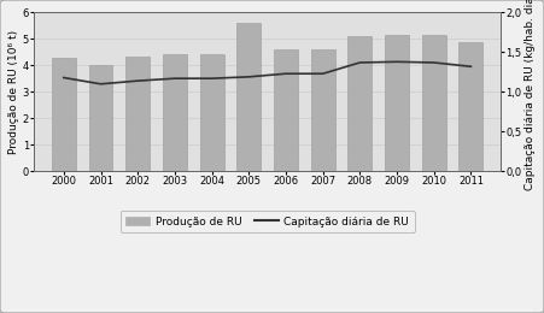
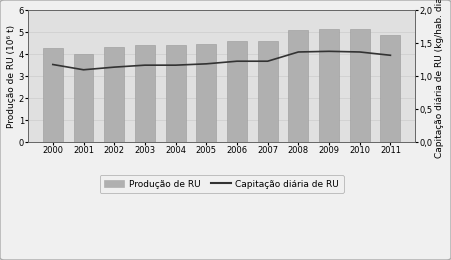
Produção de RU/2005: 5.60 -> 4.48
